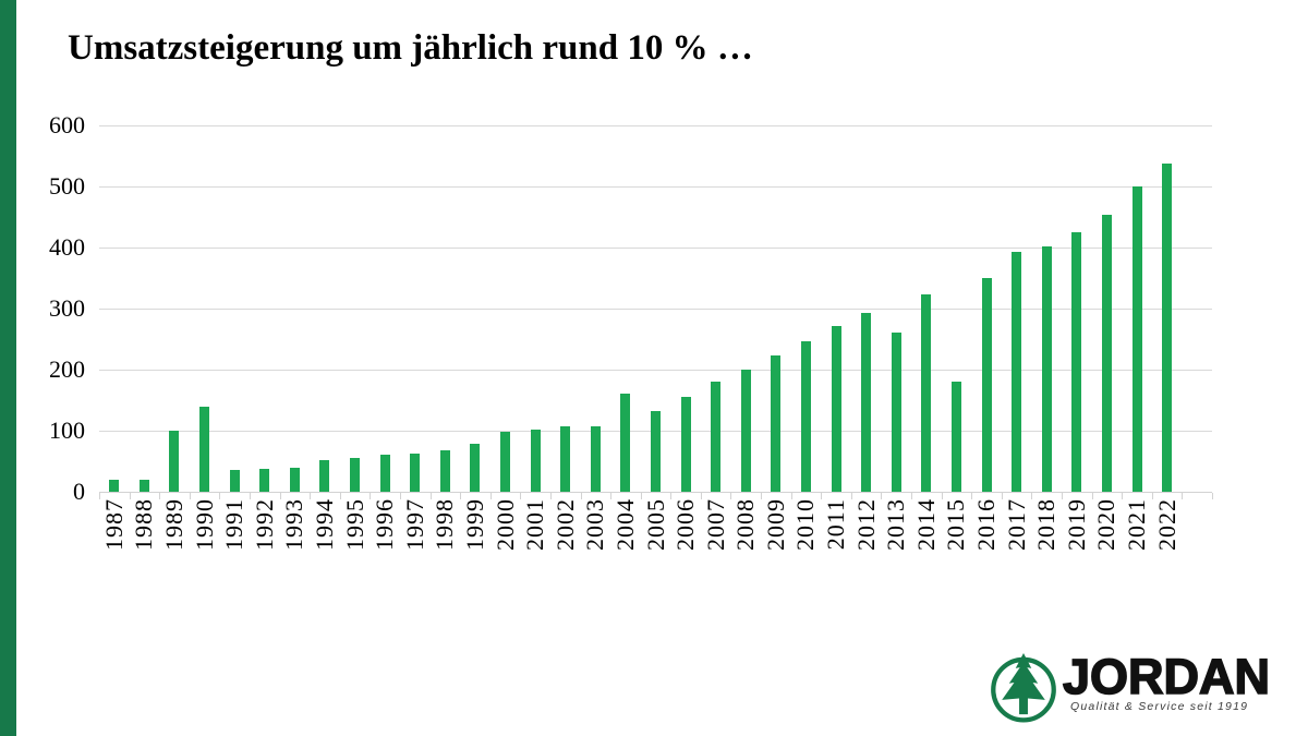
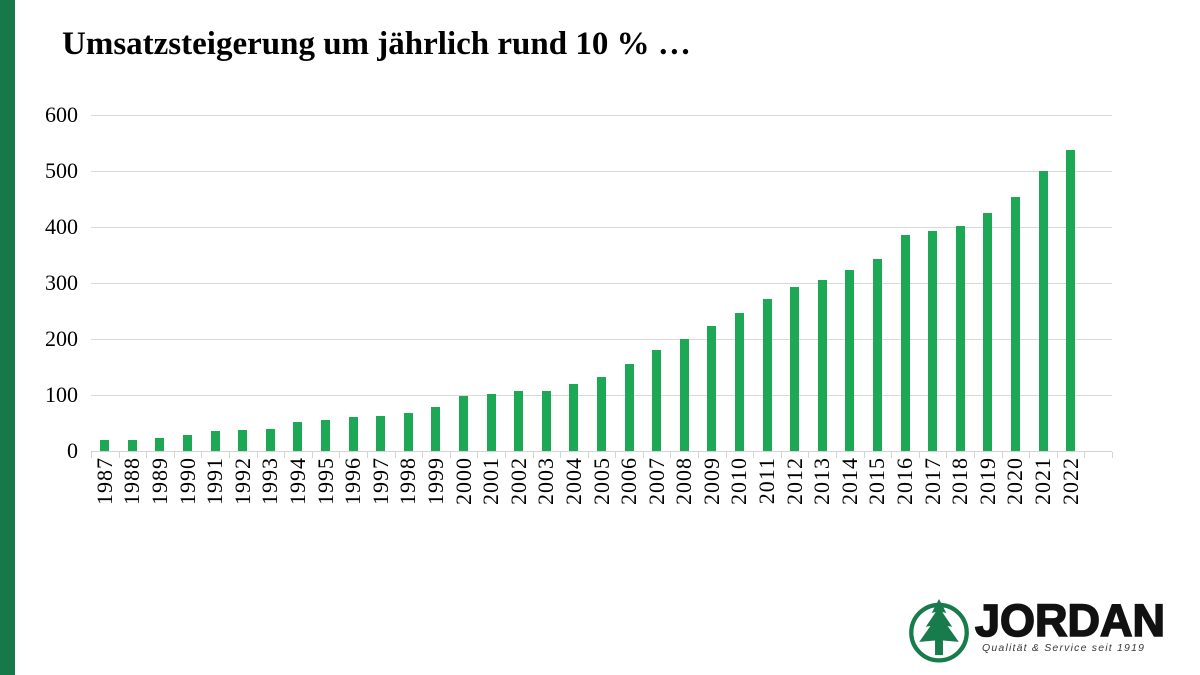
1989: 100 -> 20
1990: 140 -> 30
2004: 160 -> 120
2013: 260 -> 300
2015: 180 -> 340
2016: 350 -> 380
